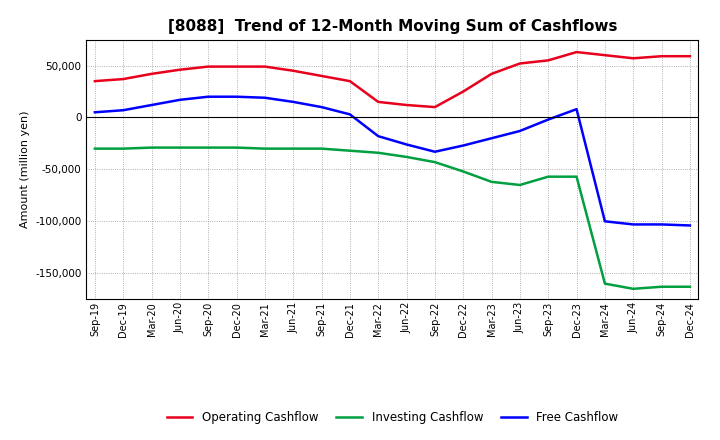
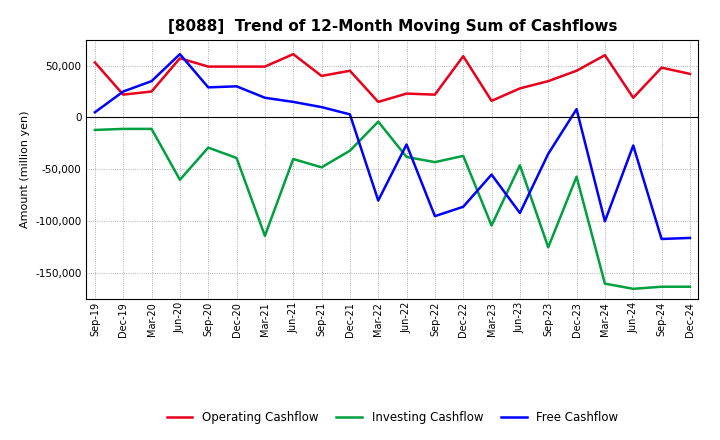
Operating Cashflow/Sep-19: 35,000 -> 53,000
Investing Cashflow/Sep-19: -30,000 -> -12,000
Operating Cashflow/Dec-19: 37,000 -> 22,000
Investing Cashflow/Dec-19: -30,000 -> -11,000
Free Cashflow/Dec-19: 7,000 -> 25,000
Operating Cashflow/Mar-20: 42,000 -> 25,000
Investing Cashflow/Mar-20: -29,000 -> -11,000
Free Cashflow/Mar-20: 12,000 -> 35,000
Operating Cashflow/Jun-20: 46,000 -> 57,000
Investing Cashflow/Jun-20: -29,000 -> -60,000
Free Cashflow/Jun-20: 17,000 -> 61,000
Free Cashflow/Sep-20: 20,000 -> 29,000
Investing Cashflow/Dec-20: -29,000 -> -39,000
Free Cashflow/Dec-20: 20,000 -> 30,000
Investing Cashflow/Mar-21: -30,000 -> -114,000
Operating Cashflow/Jun-21: 45,000 -> 61,000
Investing Cashflow/Jun-21: -30,000 -> -40,000
Investing Cashflow/Sep-21: -30,000 -> -48,000
Operating Cashflow/Dec-21: 35,000 -> 45,000
Investing Cashflow/Mar-22: -34,000 -> -4,000
Free Cashflow/Mar-22: -18,000 -> -80,000
Operating Cashflow/Jun-22: 12,000 -> 23,000
Operating Cashflow/Sep-22: 10,000 -> 22,000
Free Cashflow/Sep-22: -33,000 -> -95,000
Operating Cashflow/Dec-22: 25,000 -> 59,000
Investing Cashflow/Dec-22: -52,000 -> -37,000
Free Cashflow/Dec-22: -27,000 -> -86,000
Operating Cashflow/Mar-23: 42,000 -> 16,000
Investing Cashflow/Mar-23: -62,000 -> -104,000
Free Cashflow/Mar-23: -20,000 -> -55,000
Operating Cashflow/Jun-23: 52,000 -> 28,000
Investing Cashflow/Jun-23: -65,000 -> -46,000
Free Cashflow/Jun-23: -13,000 -> -92,000
Operating Cashflow/Sep-23: 55,000 -> 35,000
Investing Cashflow/Sep-23: -57,000 -> -125,000
Free Cashflow/Sep-23: -2,000 -> -35,000
Operating Cashflow/Dec-23: 63,000 -> 45,000
Operating Cashflow/Jun-24: 57,000 -> 19,000
Free Cashflow/Jun-24: -103,000 -> -27,000
Operating Cashflow/Sep-24: 59,000 -> 48,000
Free Cashflow/Sep-24: -103,000 -> -117,000
Operating Cashflow/Dec-24: 59,000 -> 42,000
Free Cashflow/Dec-24: -104,000 -> -116,000
